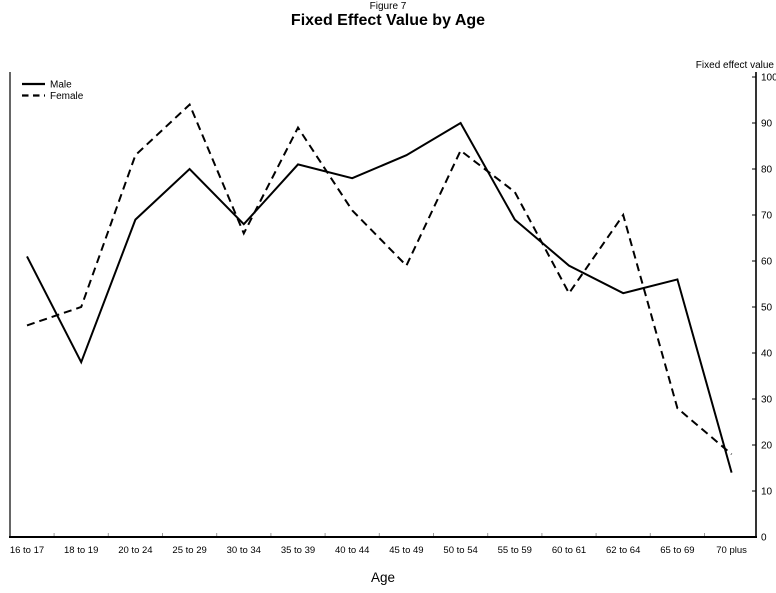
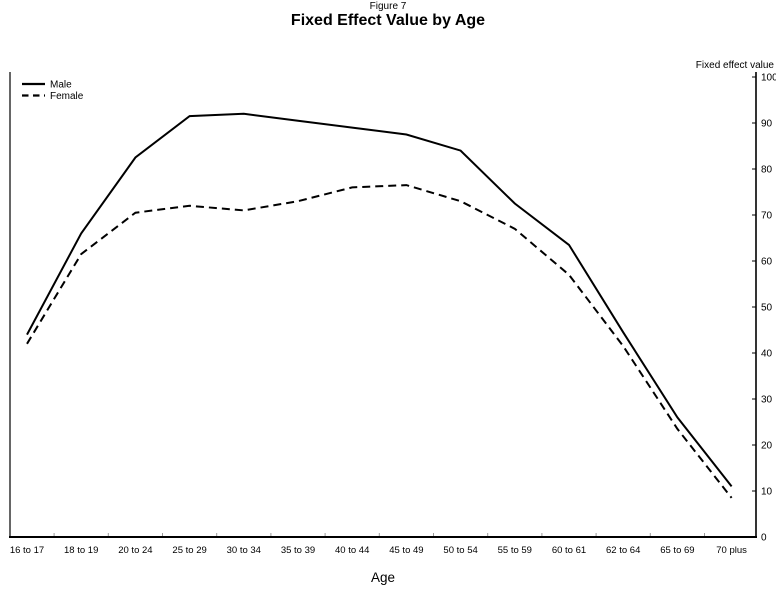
Male/16 to 17: 61 -> 44
Female/16 to 17: 46 -> 42
Male/18 to 19: 38 -> 66
Female/18 to 19: 50 -> 62
Male/20 to 24: 69 -> 82
Female/20 to 24: 83 -> 70
Male/25 to 29: 80 -> 92
Female/25 to 29: 94 -> 72
Male/30 to 34: 68 -> 92
Female/30 to 34: 66 -> 71
Male/35 to 39: 81 -> 90
Female/35 to 39: 89 -> 73
Male/40 to 44: 78 -> 89
Female/40 to 44: 71 -> 76
Male/45 to 49: 83 -> 88
Female/45 to 49: 59 -> 76
Male/50 to 54: 90 -> 84
Female/50 to 54: 84 -> 73
Male/55 to 59: 69 -> 72
Female/55 to 59: 75 -> 67
Male/60 to 61: 59 -> 64
Female/60 to 61: 53 -> 57
Male/62 to 64: 53 -> 44
Female/62 to 64: 70 -> 42
Male/65 to 69: 56 -> 26
Female/65 to 69: 28 -> 24
Male/70 plus: 14 -> 11
Female/70 plus: 18 -> 8
